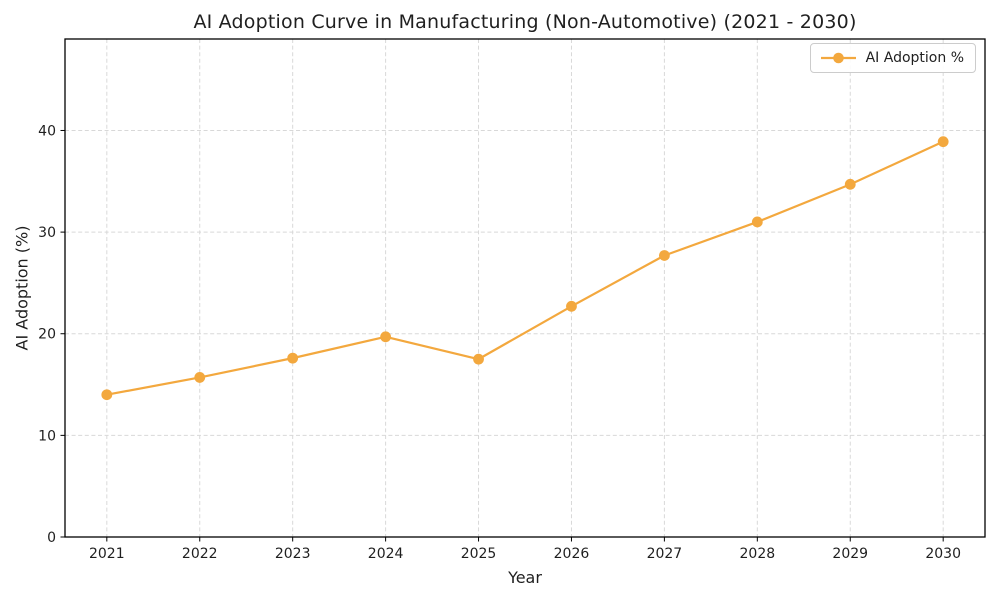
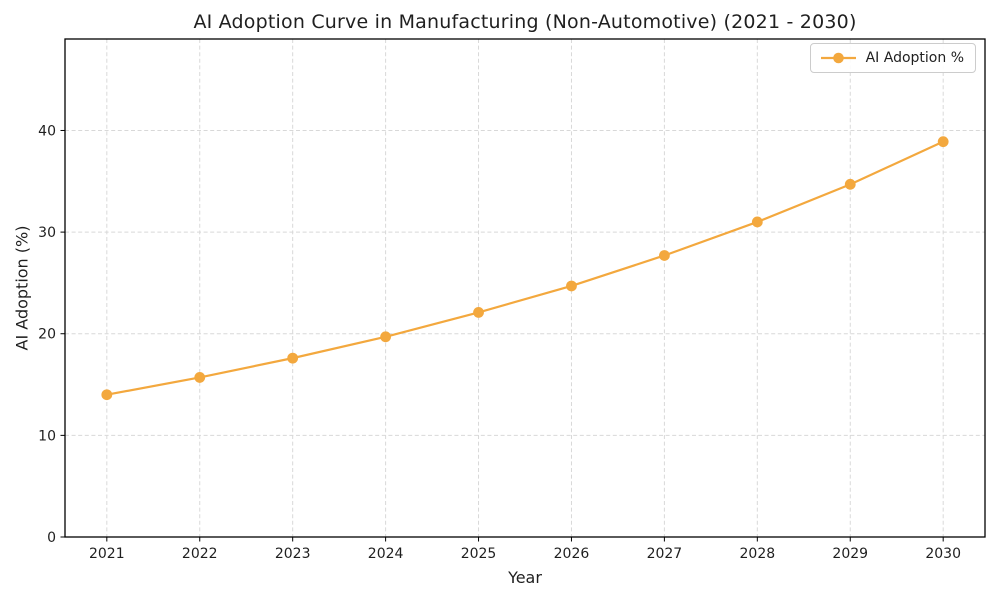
2025: 17.5 -> 22.1
2026: 22.7 -> 24.7
